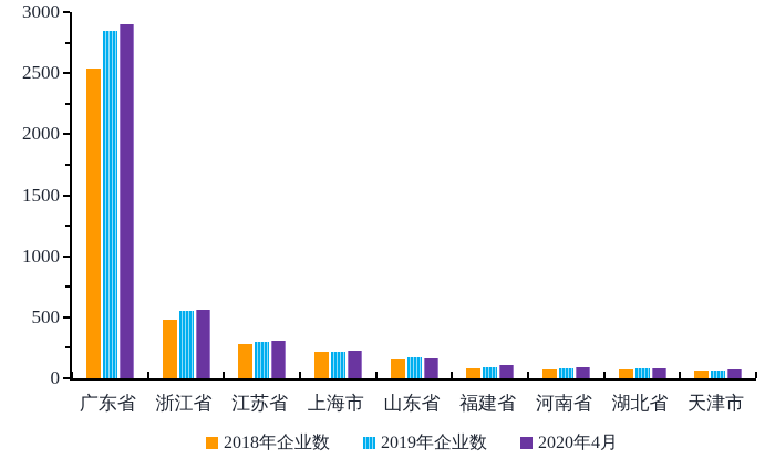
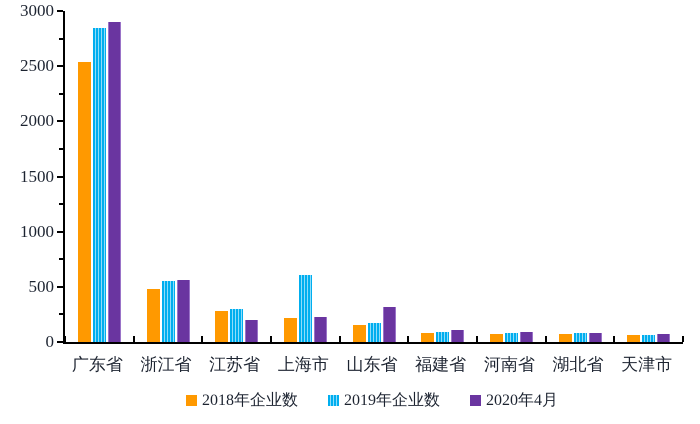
2020年4月/江苏省: 310 -> 200
2019年企业数/上海市: 220 -> 610
2020年4月/山东省: 160 -> 320
